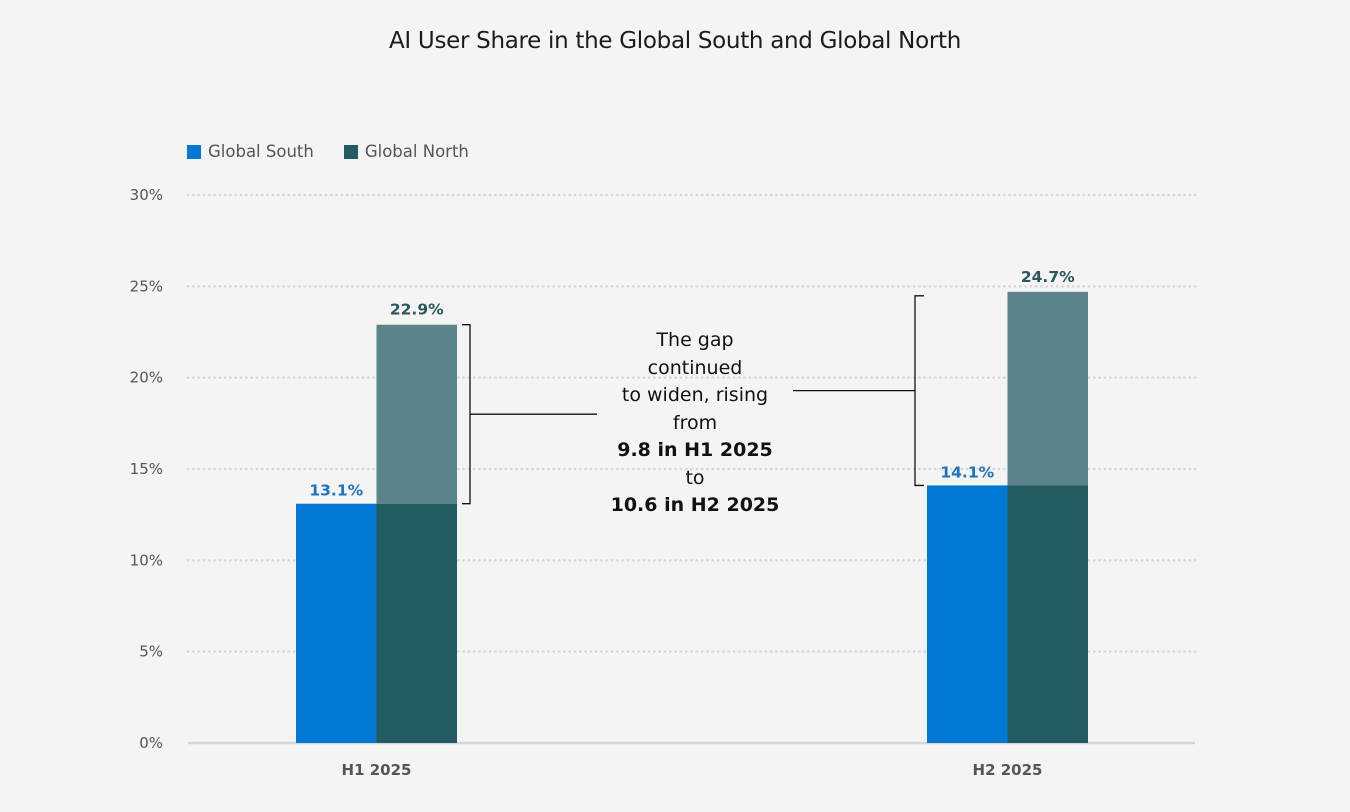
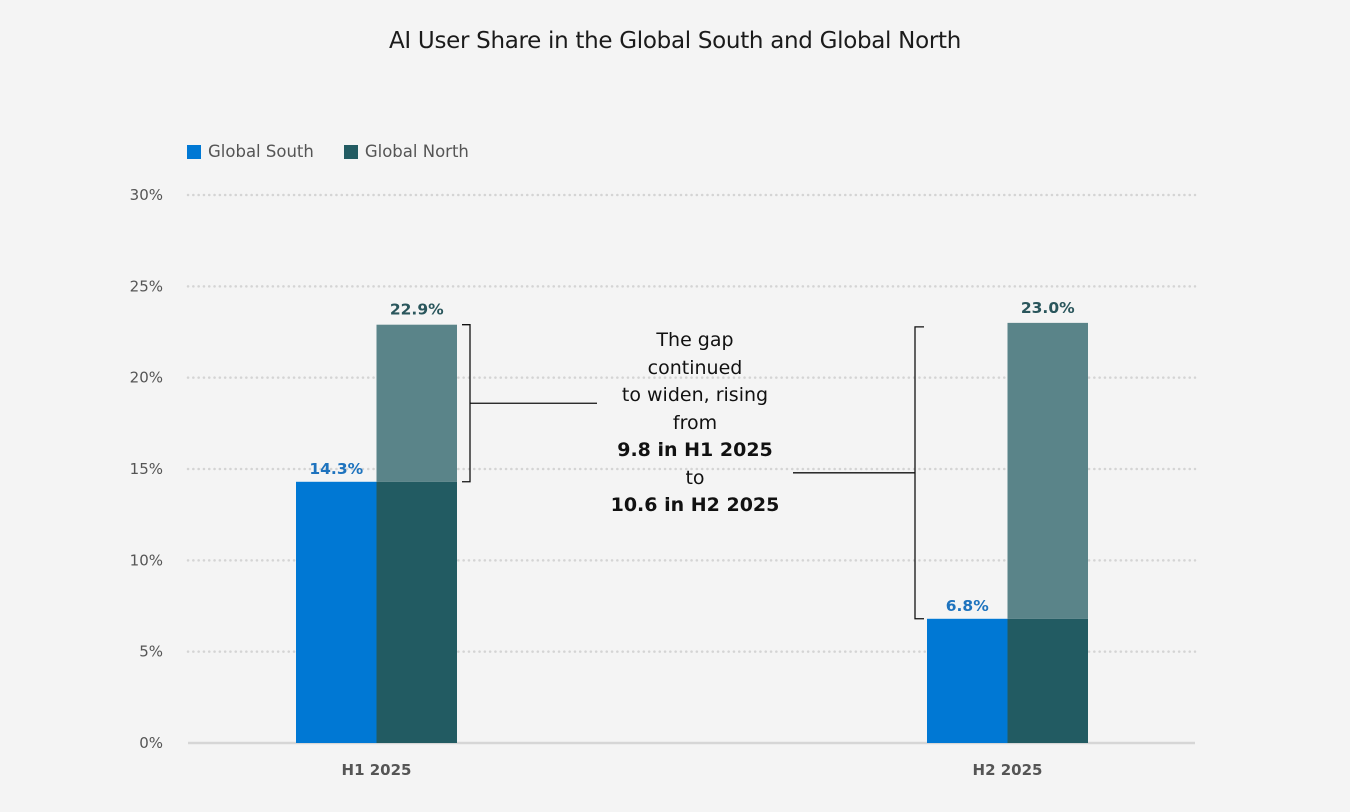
Global South/H1 2025: 13.1% -> 14.3%
Global South/H2 2025: 14.1% -> 6.8%
Global North/H2 2025: 24.7% -> 23.0%
